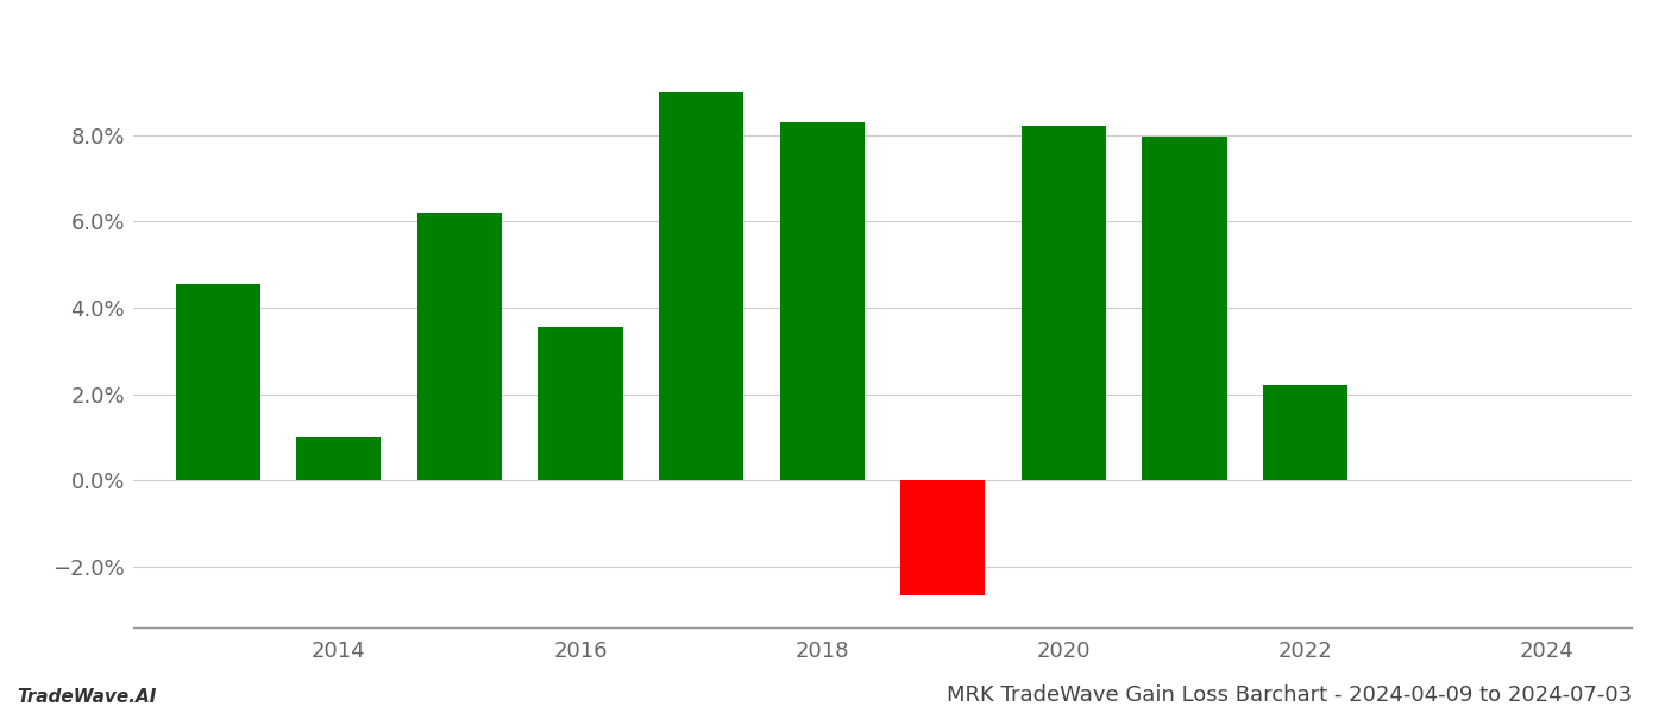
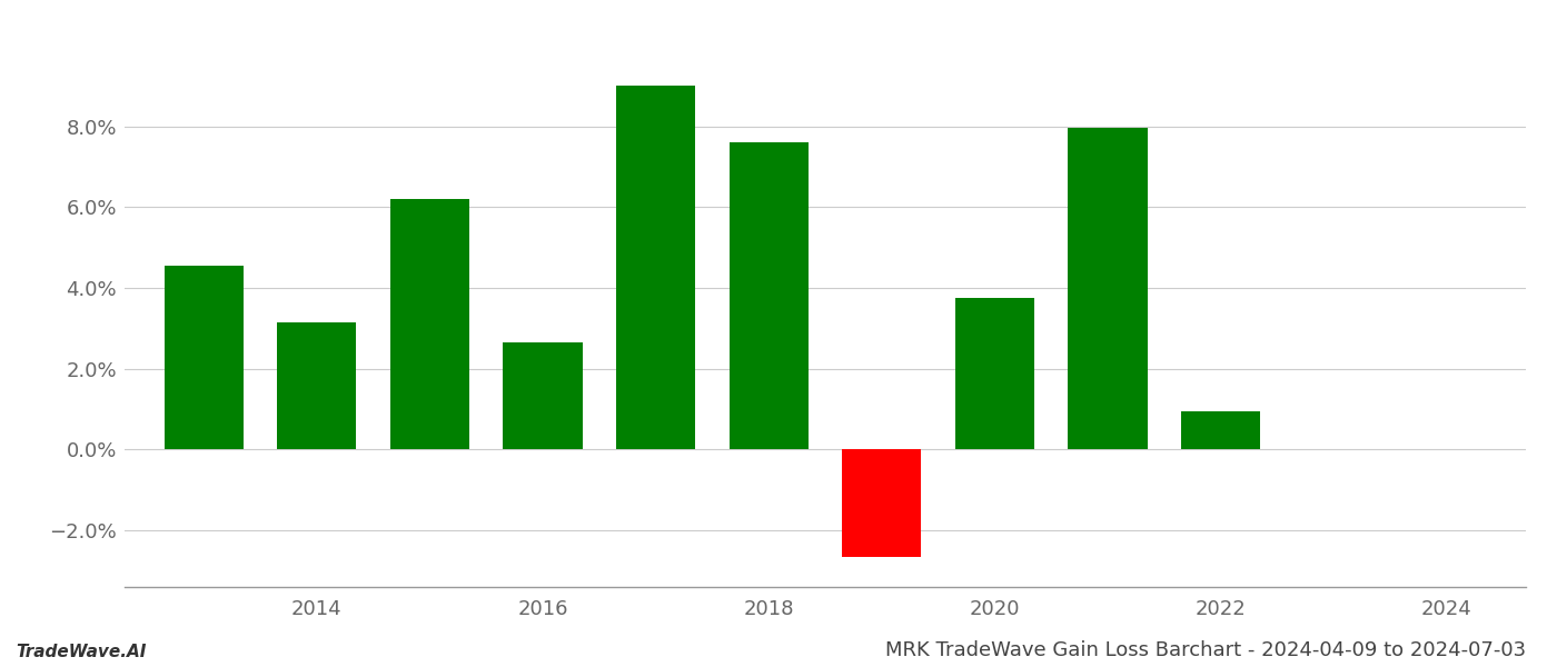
2014: 1.00% -> 3.15%
2016: 3.55% -> 2.65%
2018: 8.30% -> 7.60%
2020: 8.20% -> 3.75%
2022: 2.20% -> 0.95%
